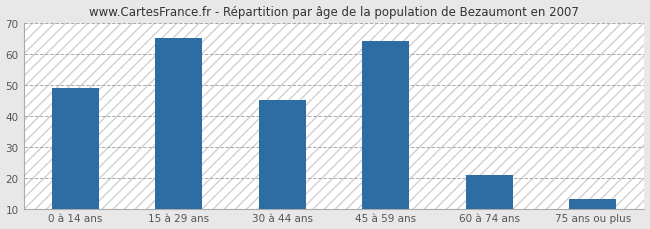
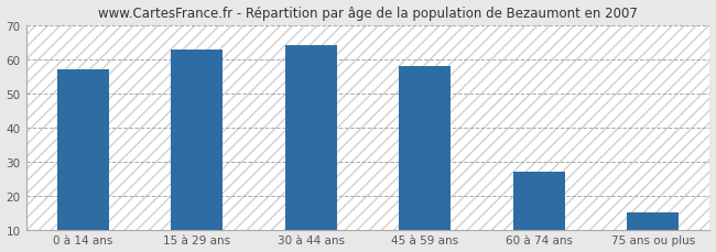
0 à 14 ans: 49 -> 57
15 à 29 ans: 65 -> 63
30 à 44 ans: 45 -> 64
45 à 59 ans: 64 -> 58
60 à 74 ans: 21 -> 27
75 ans ou plus: 13 -> 15
